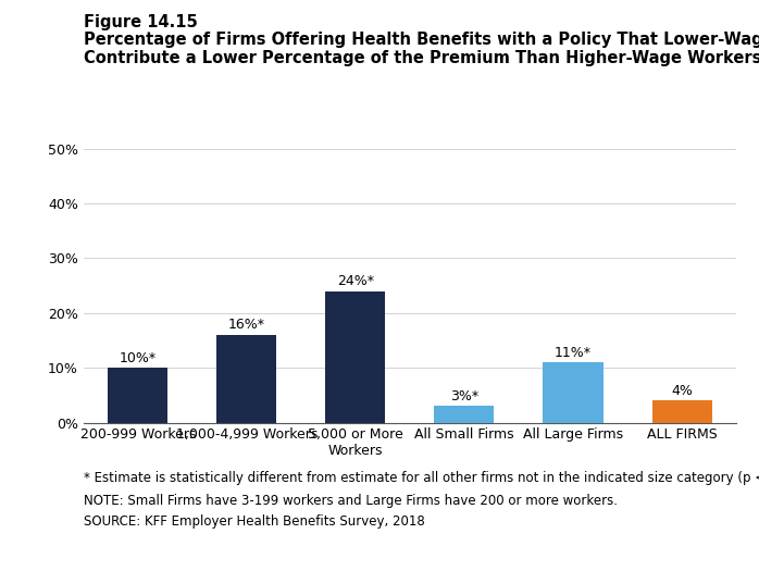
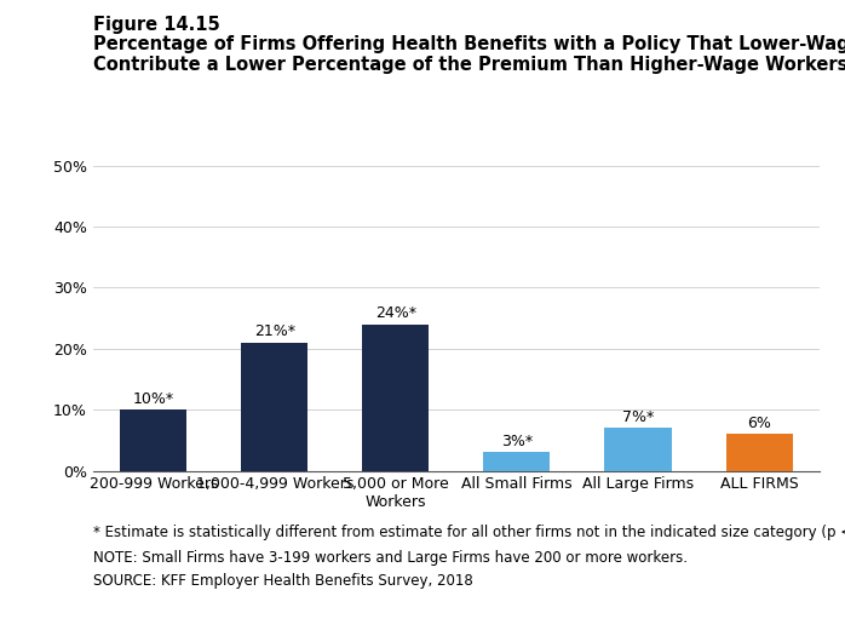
1,000-4,999 Workers: 16%* -> 21%*
All Large Firms: 11%* -> 7%*
ALL FIRMS: 4% -> 6%
